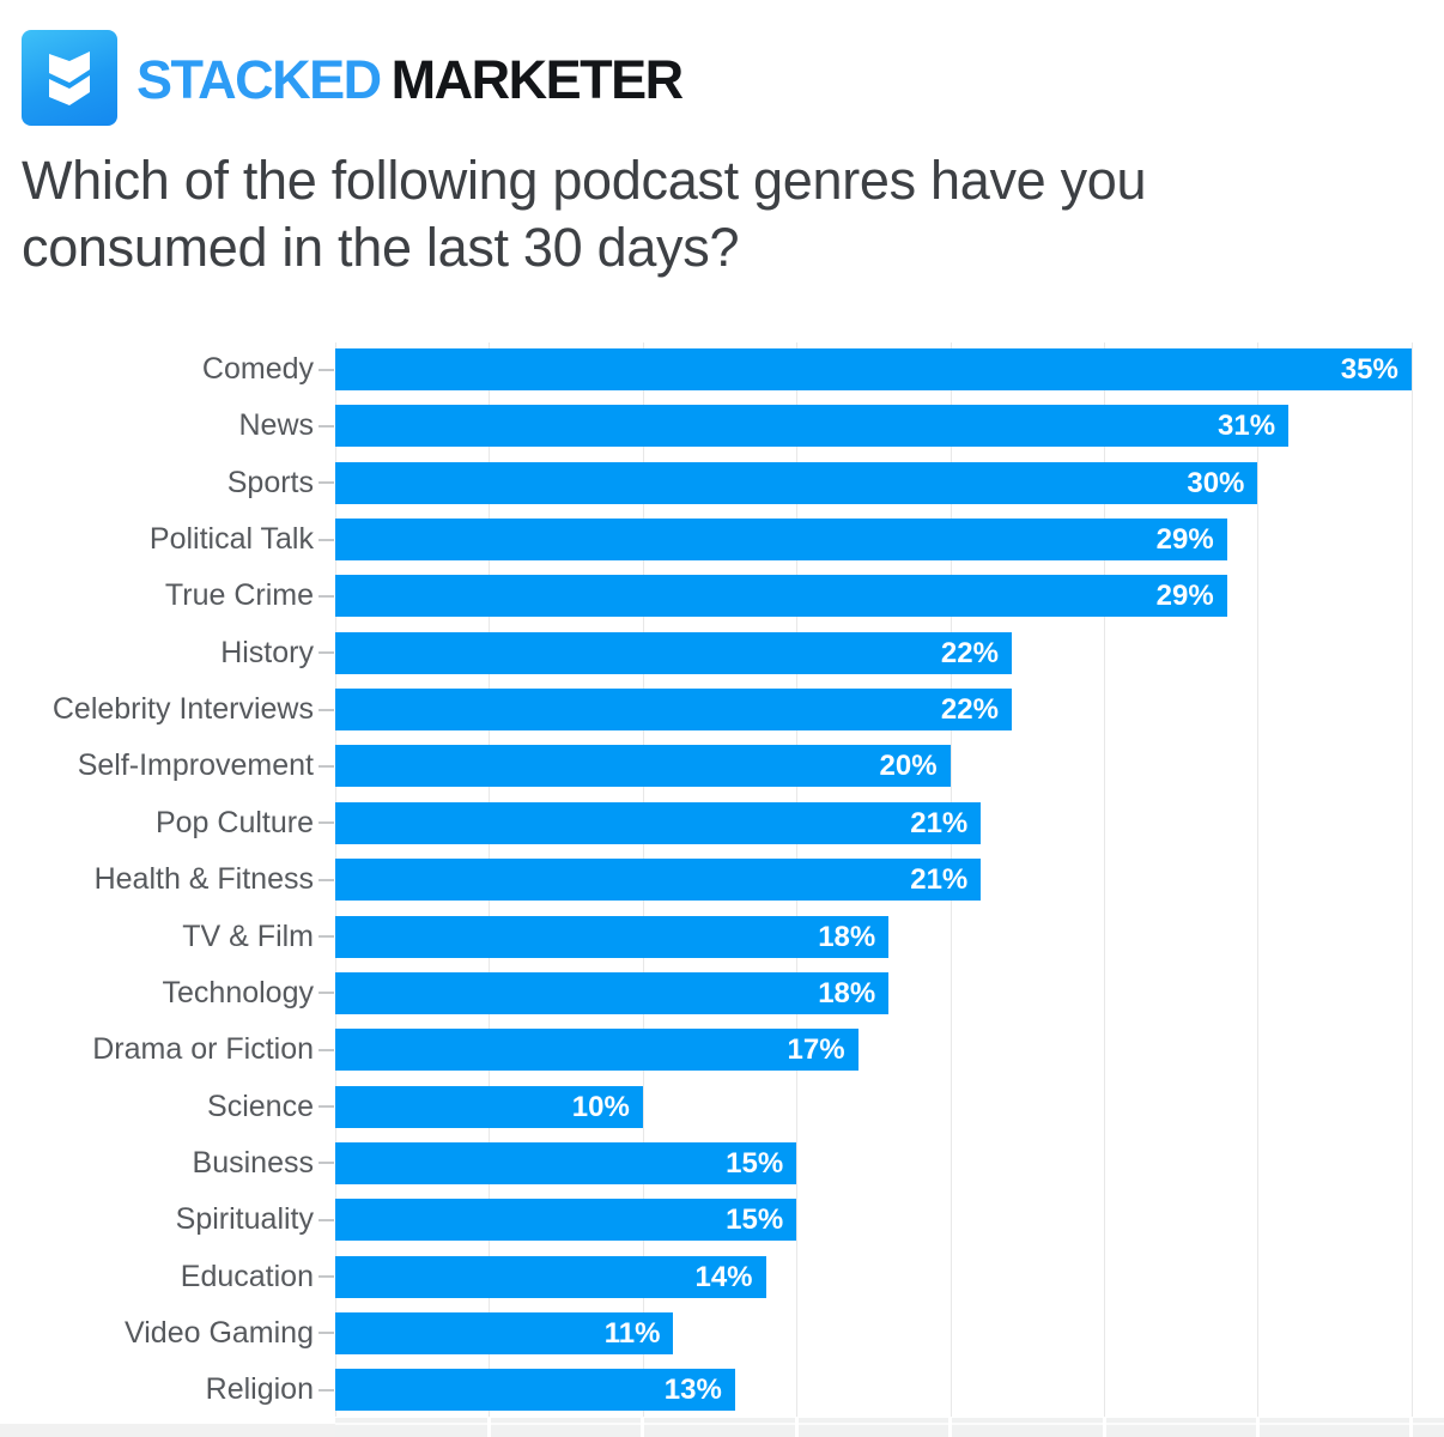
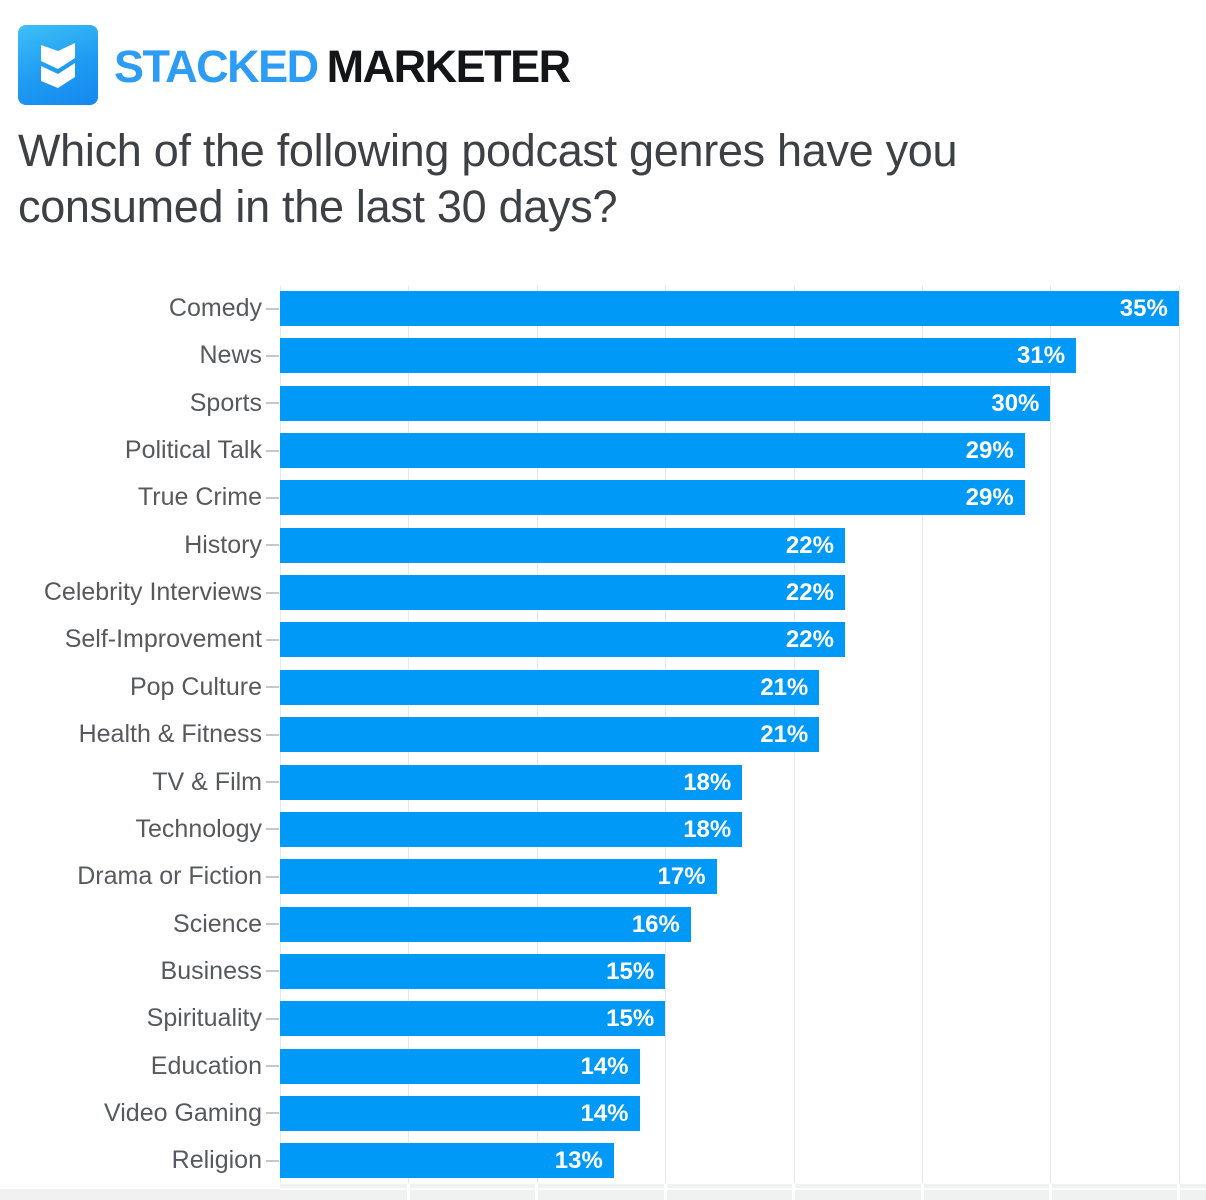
Self-Improvement: 20% -> 22%
Science: 10% -> 16%
Video Gaming: 11% -> 14%
